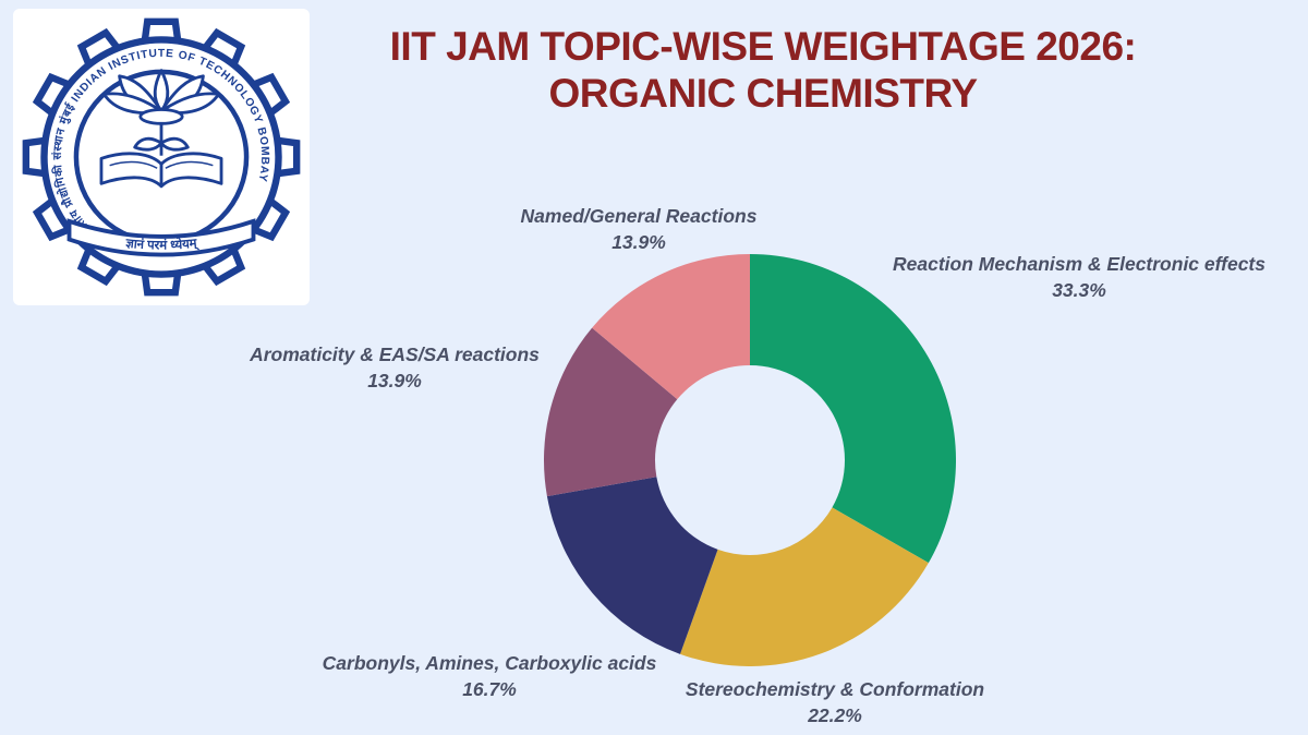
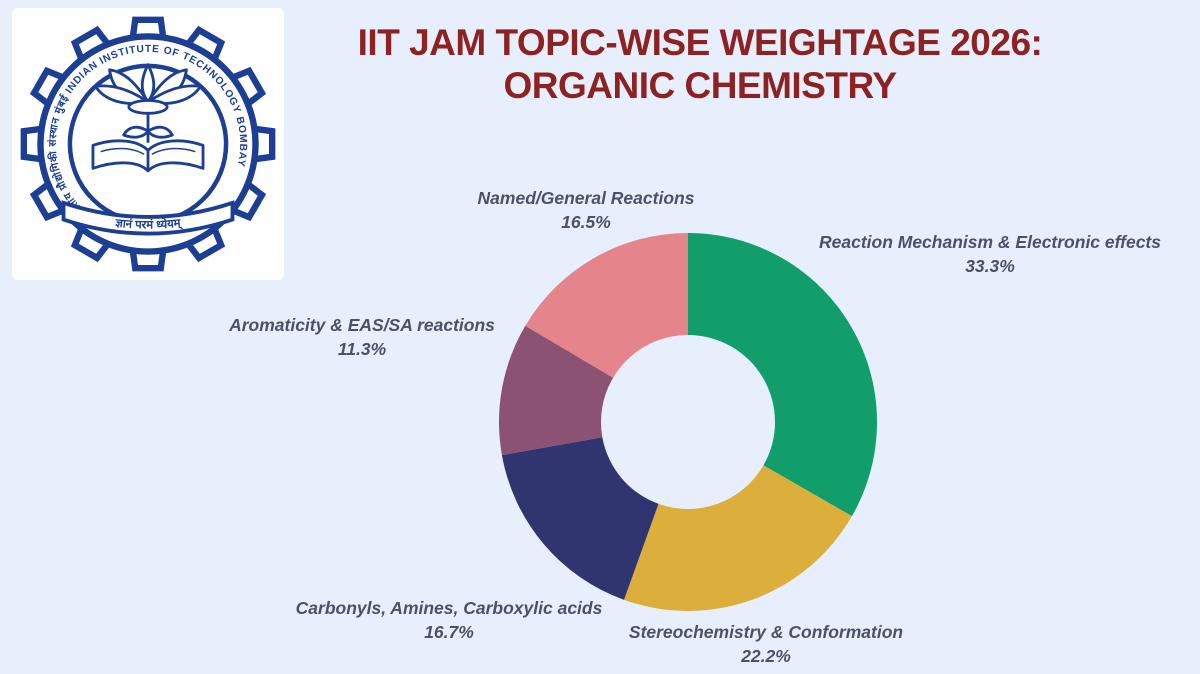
Aromaticity & EAS/SA reactions: 13.9% -> 11.3%
Named/General Reactions: 13.9% -> 16.5%
